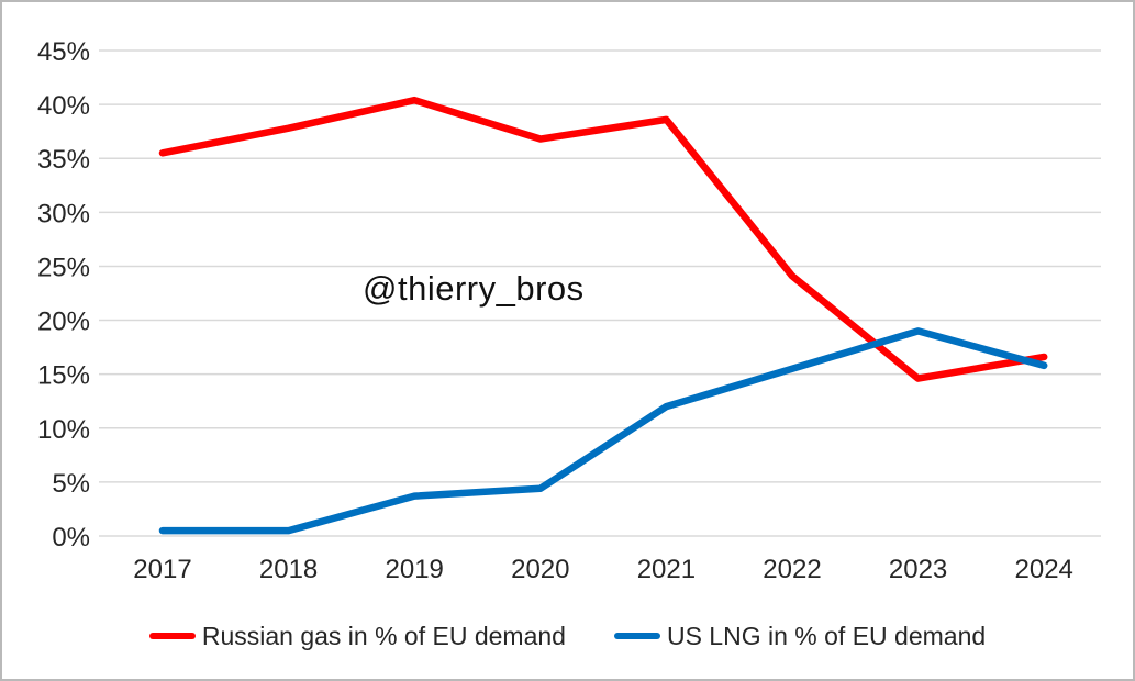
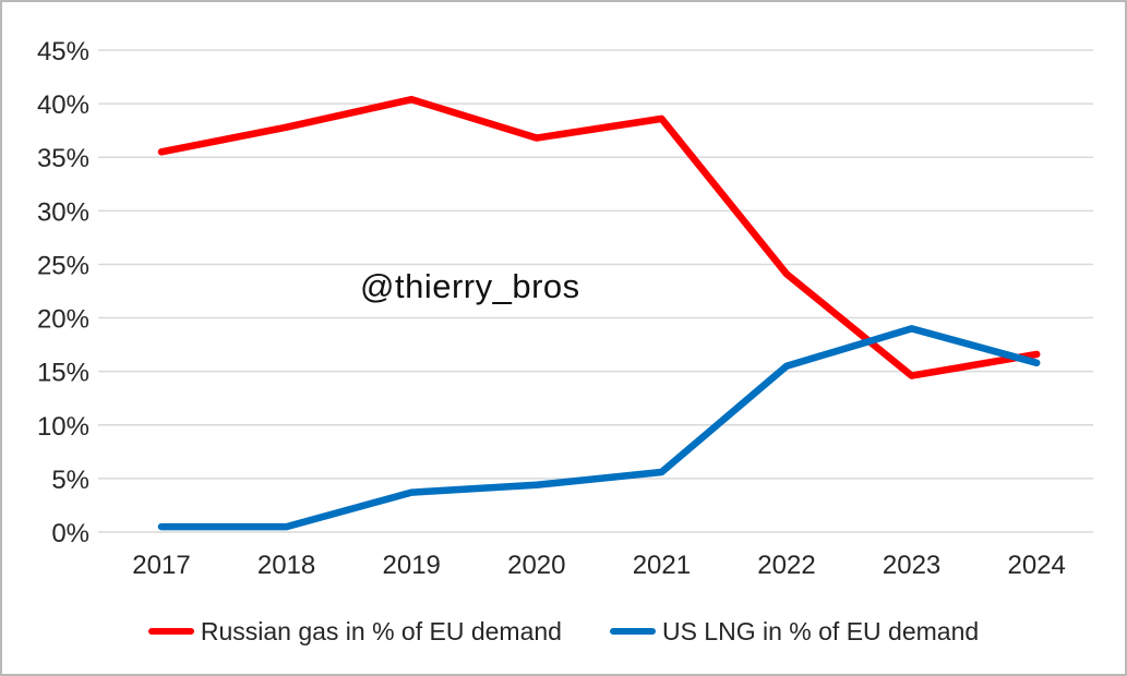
US LNG in % of EU demand/2021: 12% -> 6%
